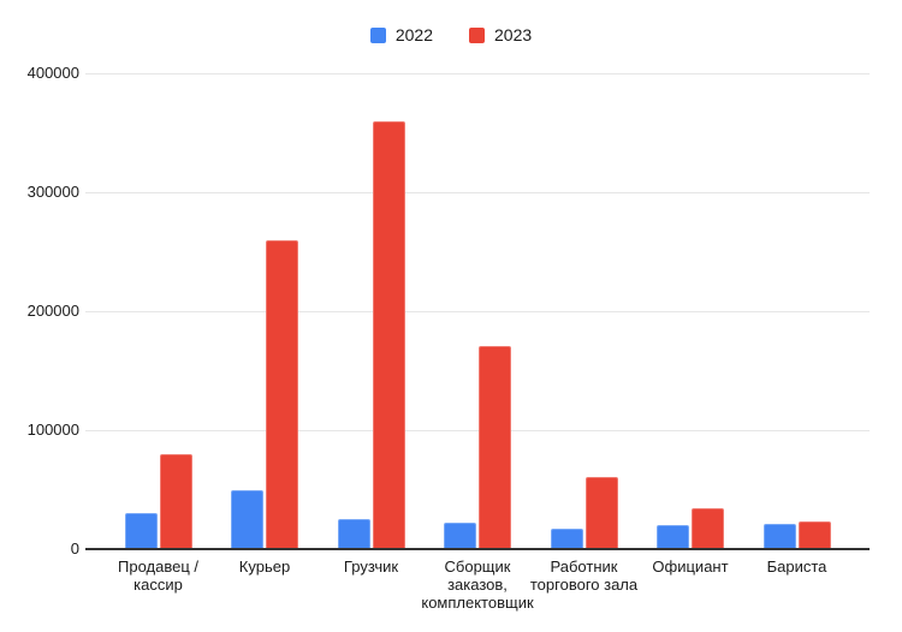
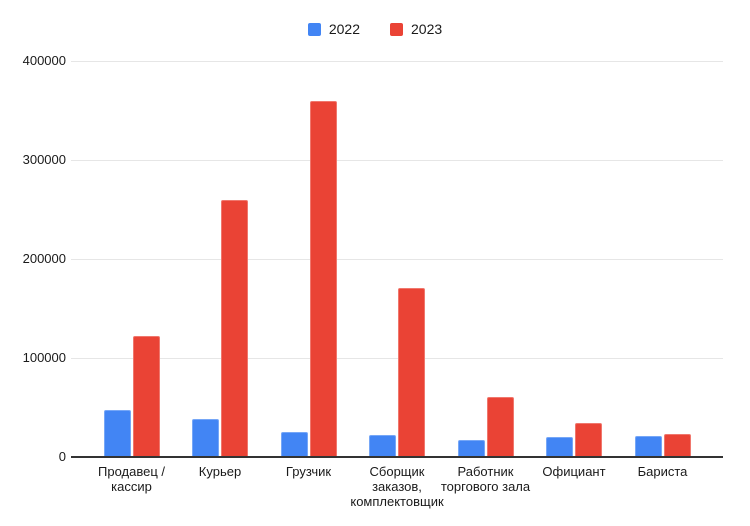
2022/Продавец / кассир: 30000 -> 50000
2023/Продавец / кассир: 80000 -> 120000
2022/Курьер: 50000 -> 40000
